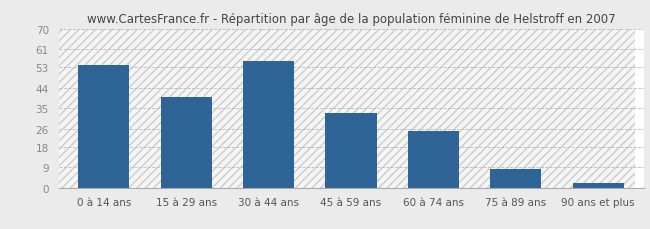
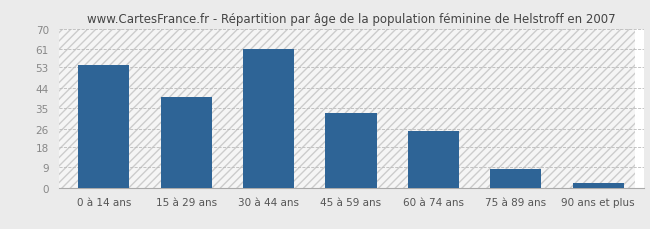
30 à 44 ans: 56 -> 61
